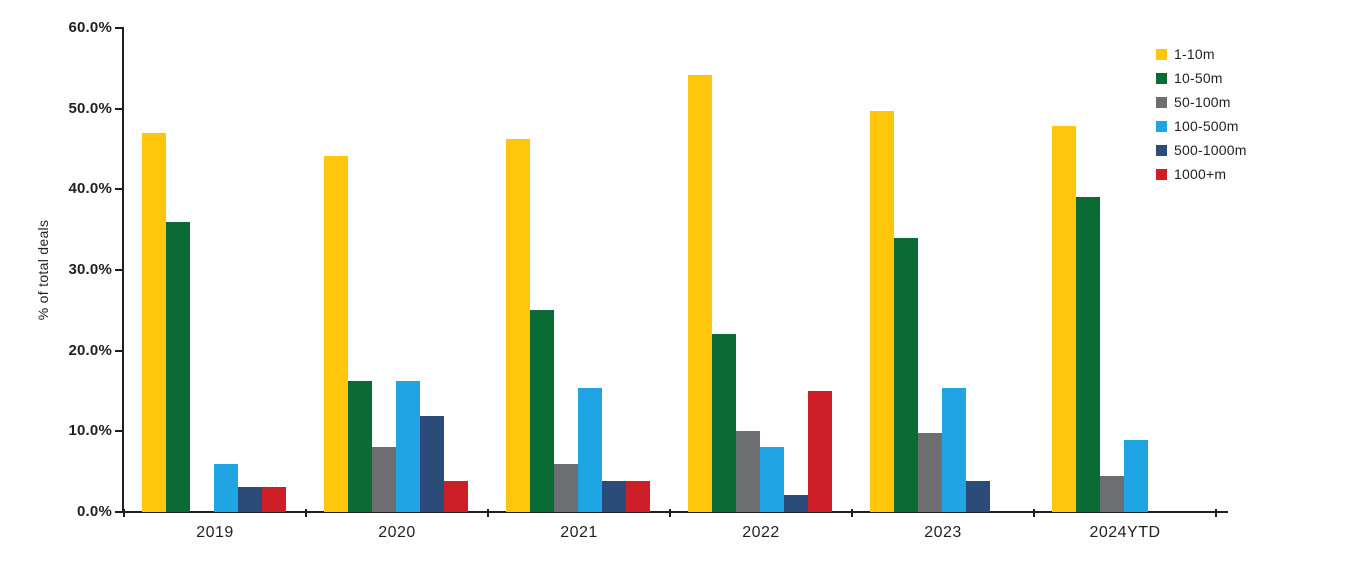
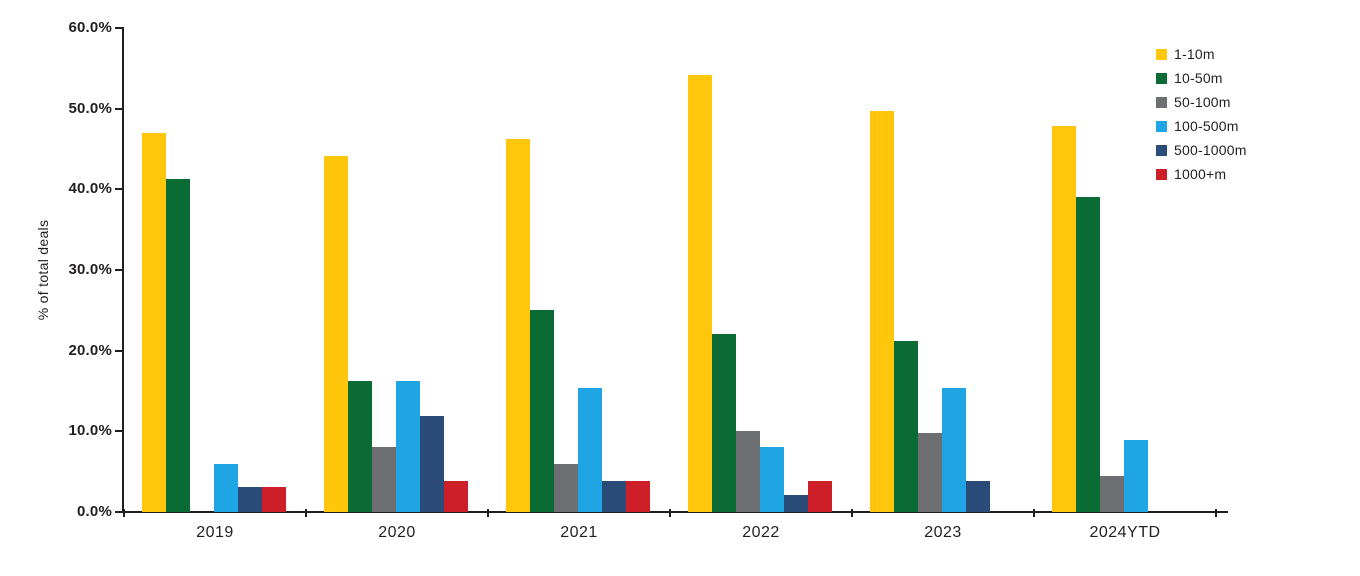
10-50m/2019: 36% -> 41%
1000+m/2022: 15% -> 4%
10-50m/2023: 34% -> 21%
